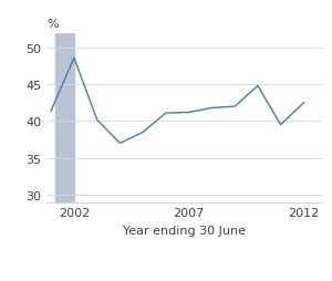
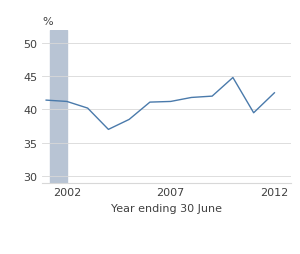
2002: 48.6 -> 41.2
